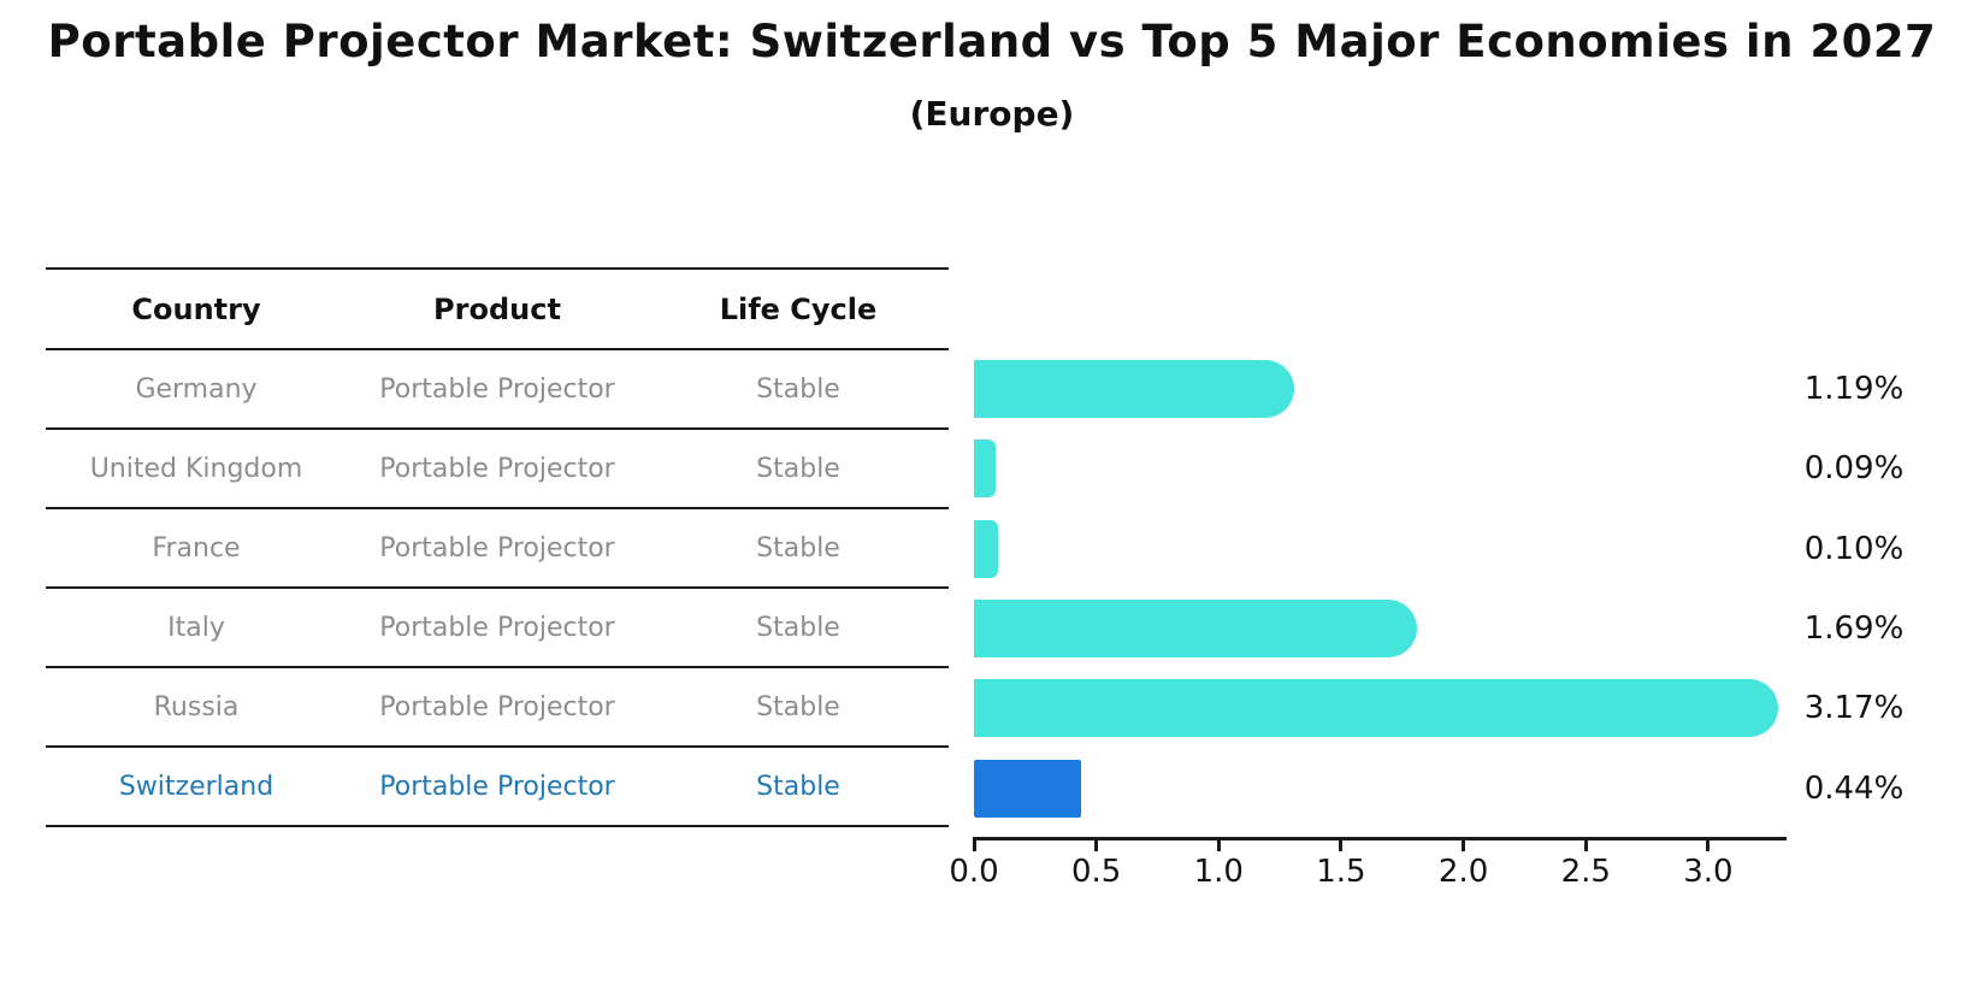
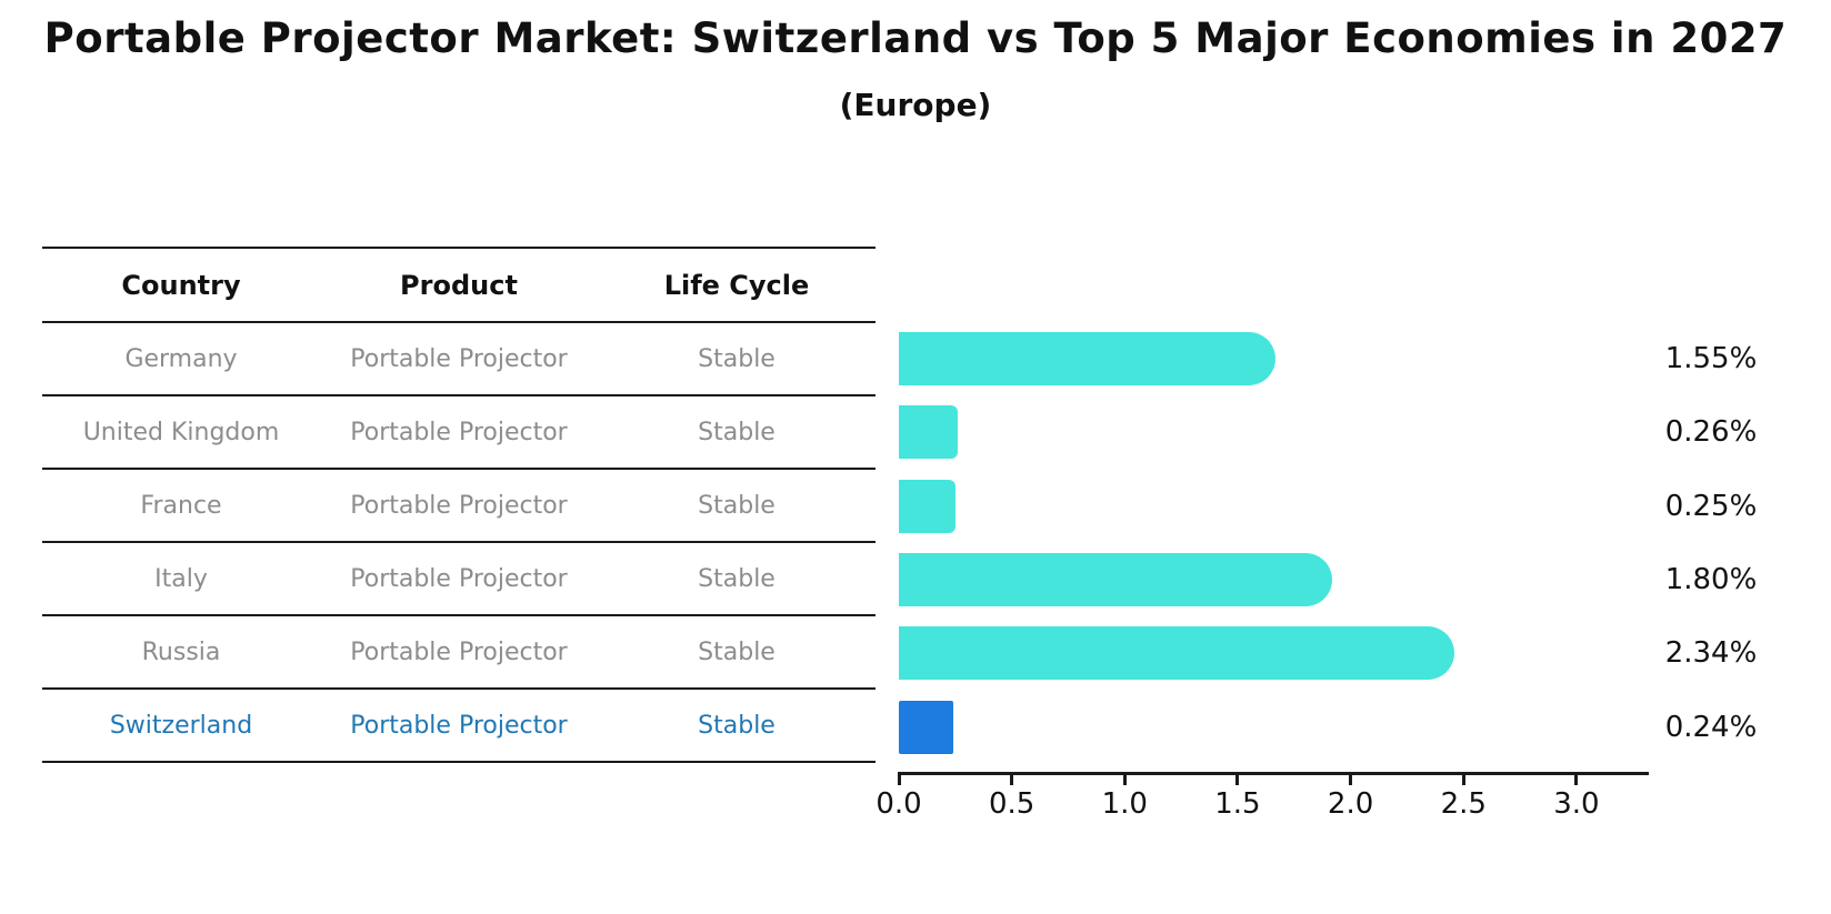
Germany: 1.19% -> 1.55%
United Kingdom: 0.09% -> 0.26%
France: 0.10% -> 0.25%
Italy: 1.69% -> 1.80%
Russia: 3.17% -> 2.34%
Switzerland: 0.44% -> 0.24%
